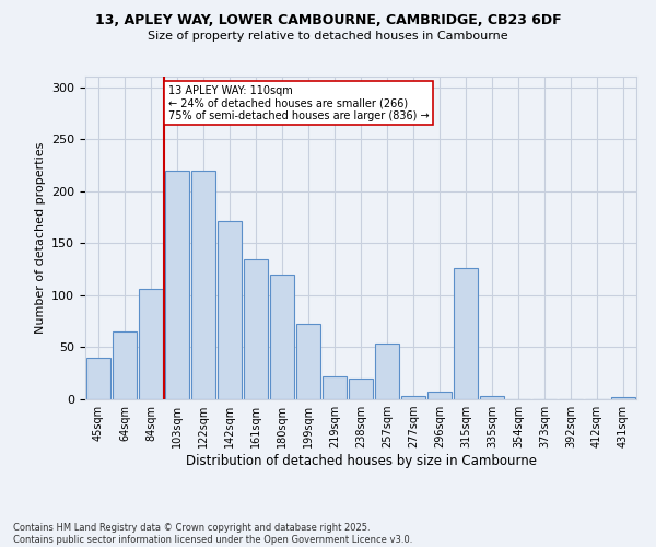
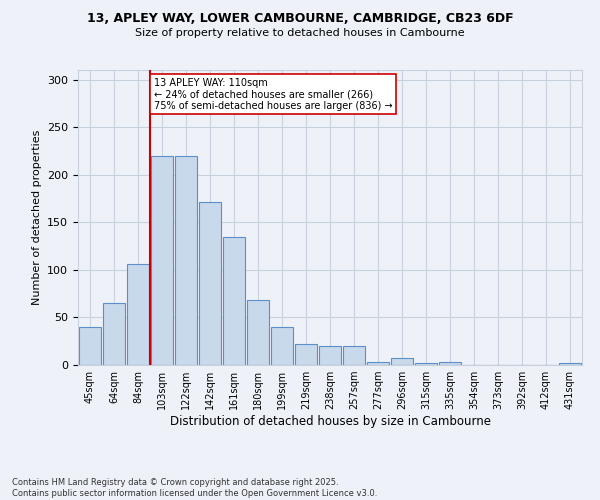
180sqm: 120 -> 68
199sqm: 72 -> 40
257sqm: 54 -> 20
315sqm: 126 -> 2
